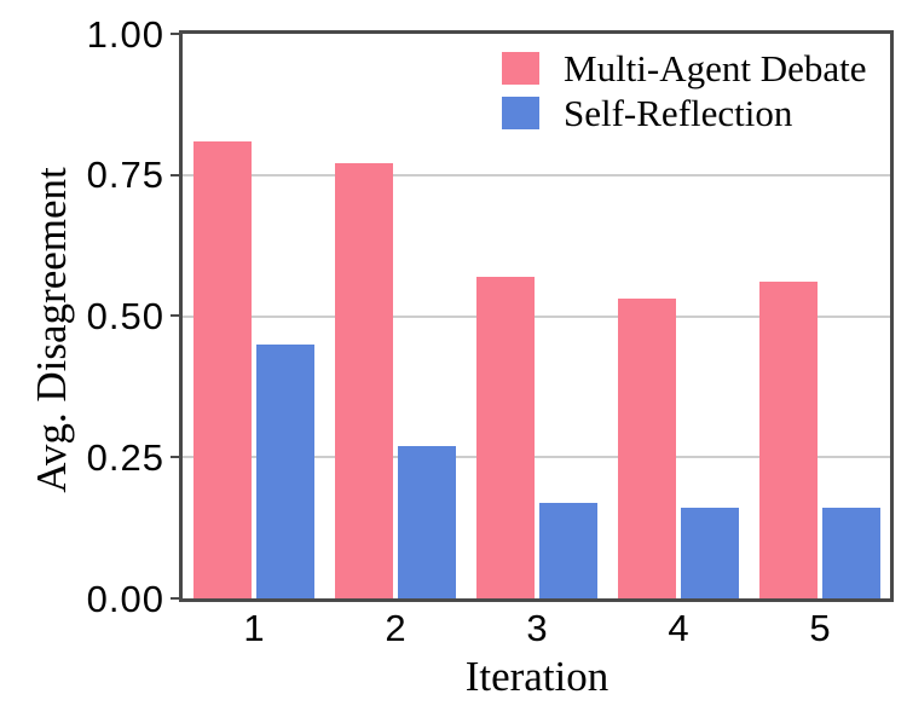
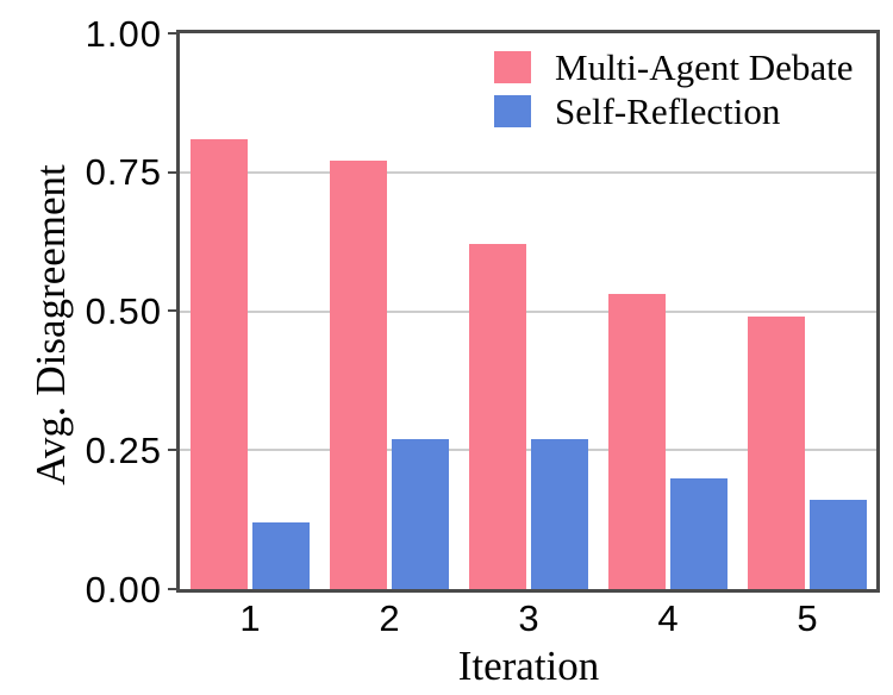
Self-Reflection/1: 0.45 -> 0.12
Multi-Agent Debate/3: 0.57 -> 0.62
Self-Reflection/3: 0.17 -> 0.27
Self-Reflection/4: 0.16 -> 0.20
Multi-Agent Debate/5: 0.56 -> 0.49
